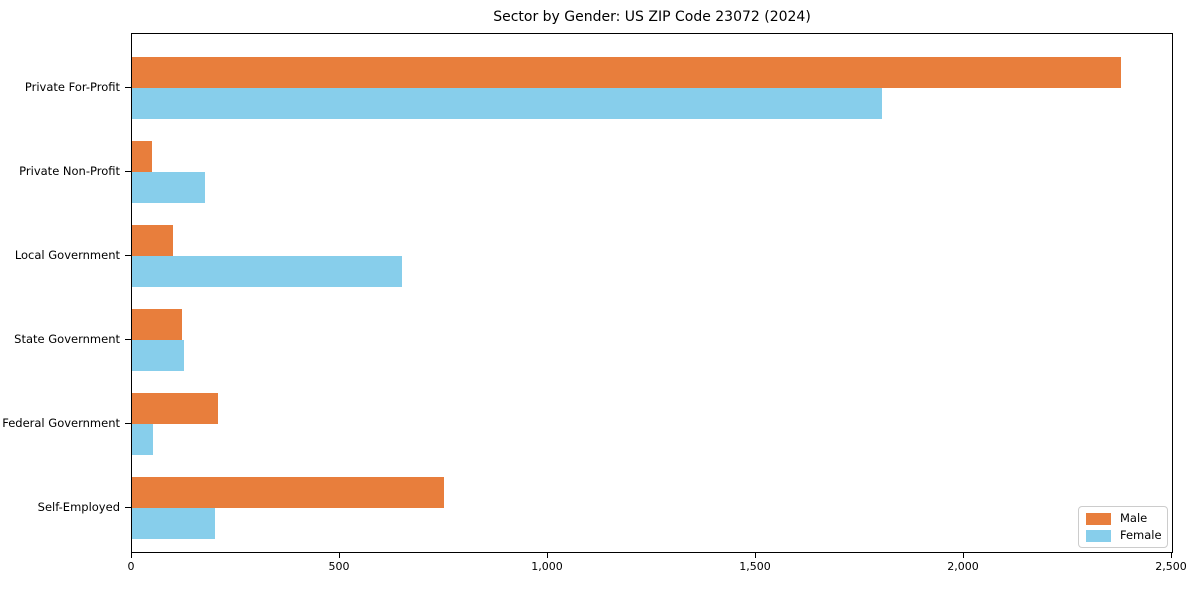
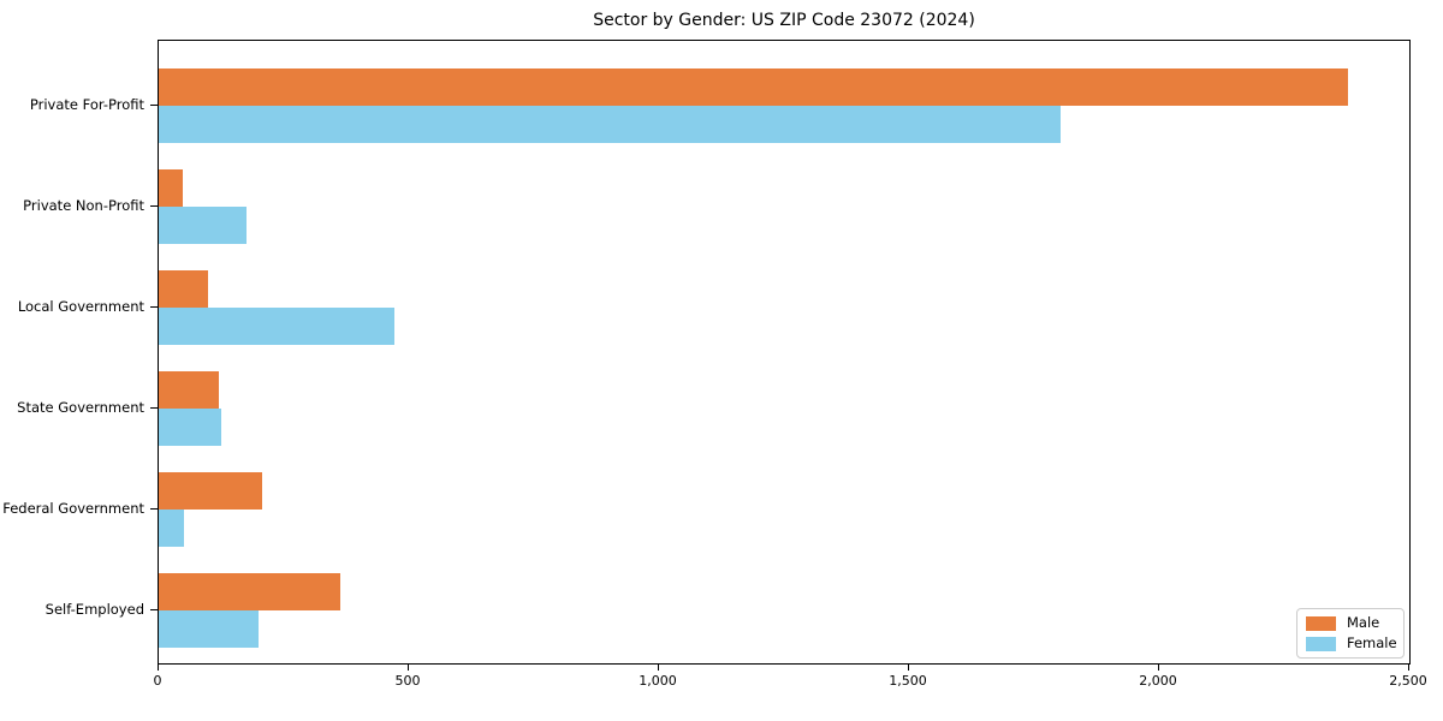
Female/Local Government: 650 -> 470
Male/Self-Employed: 750 -> 360
